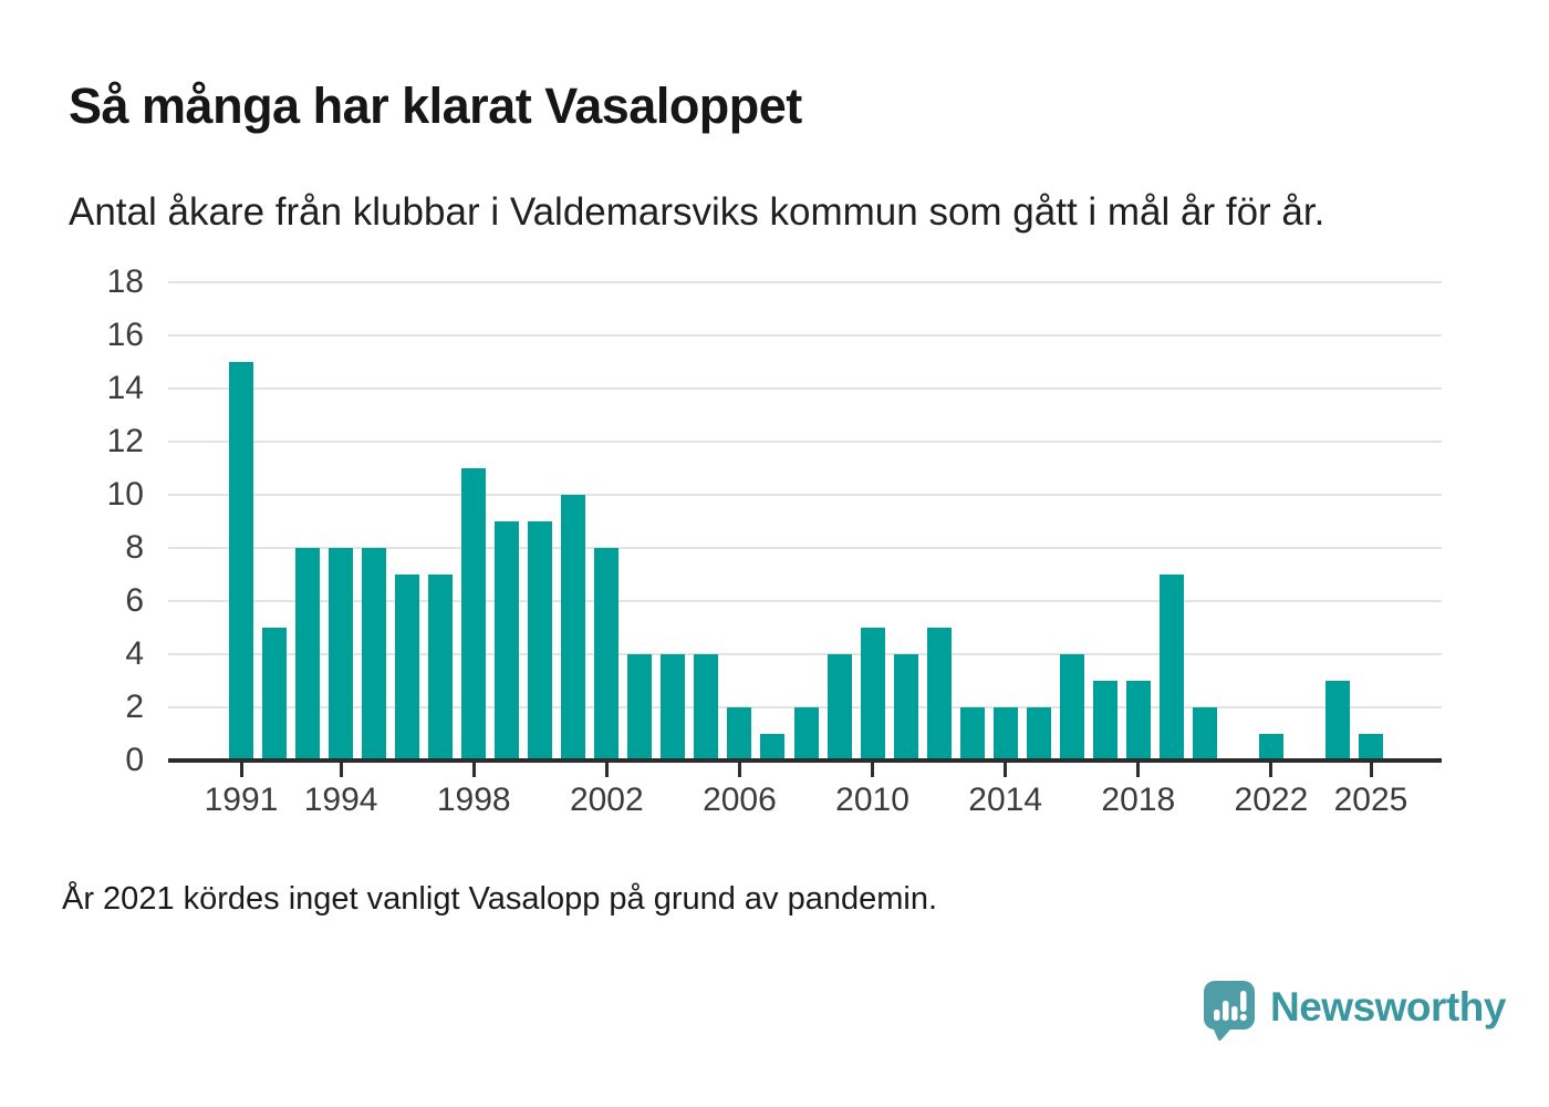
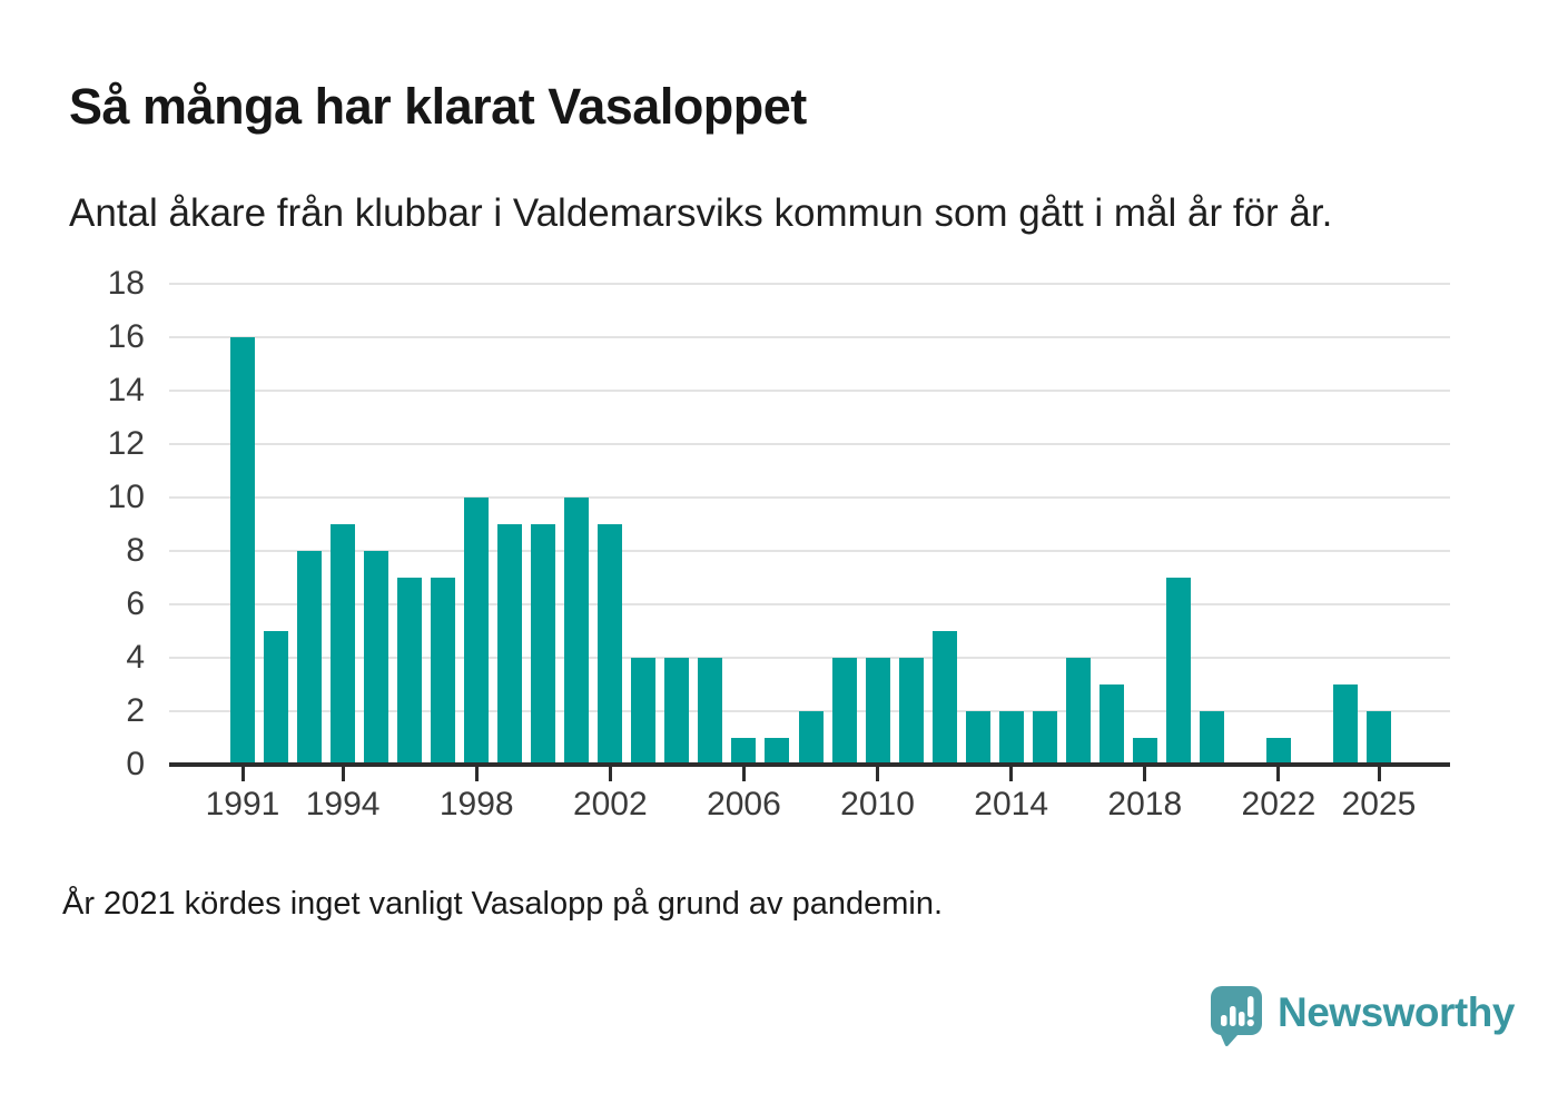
1991: 15 -> 16
1994: 8 -> 9
1998: 11 -> 10
2002: 8 -> 9
2006: 2 -> 1
2010: 5 -> 4
2018: 3 -> 1
2025: 1 -> 2
